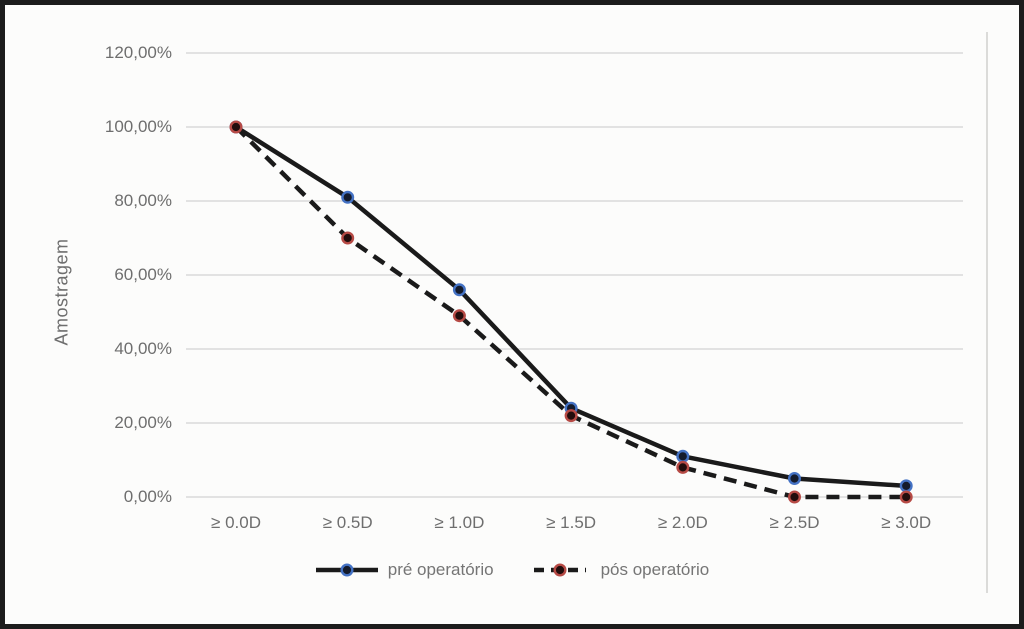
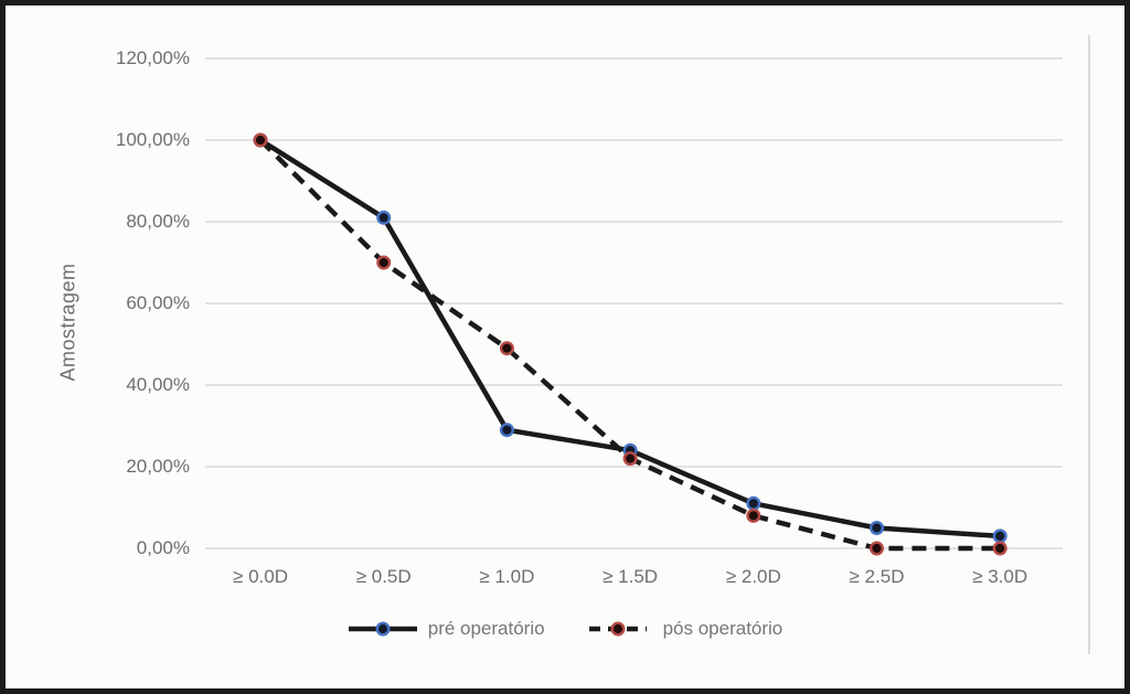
pré operatório/≥ 1.0D: 56% -> 29%
